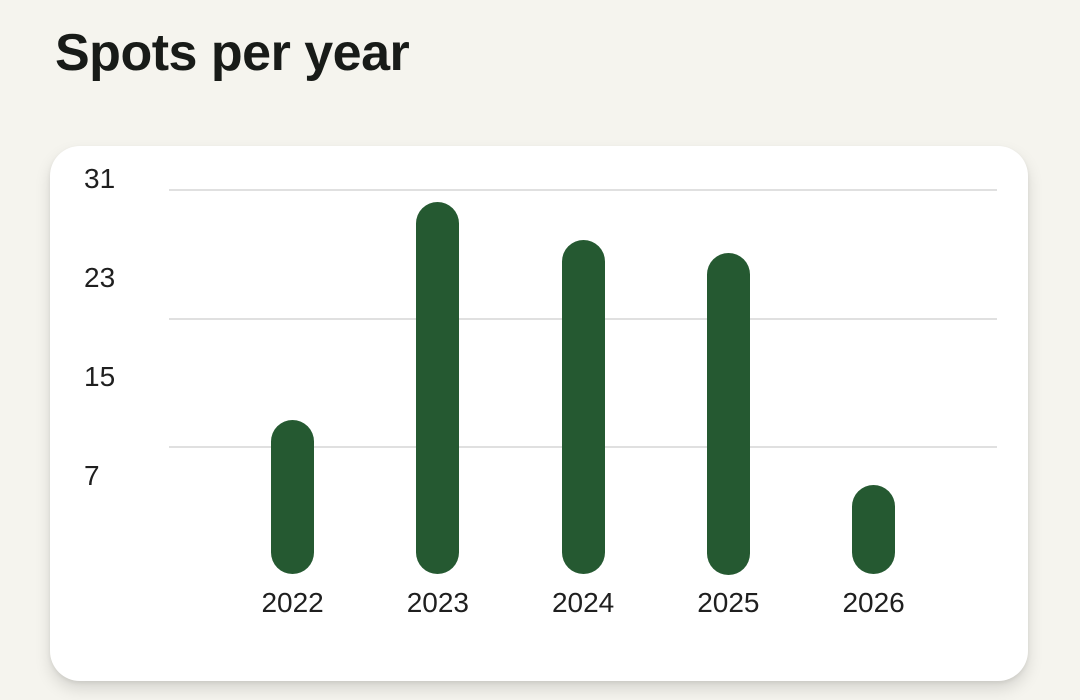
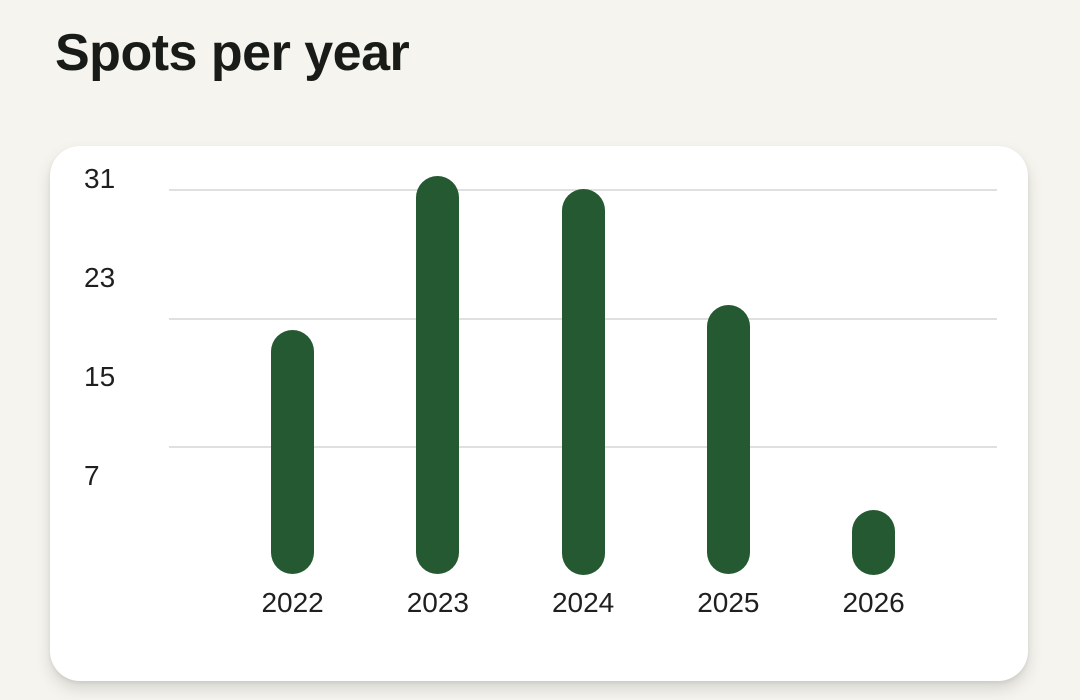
2022: 12 -> 19
2023: 29 -> 31
2024: 26 -> 30
2025: 25 -> 21
2026: 7 -> 5
